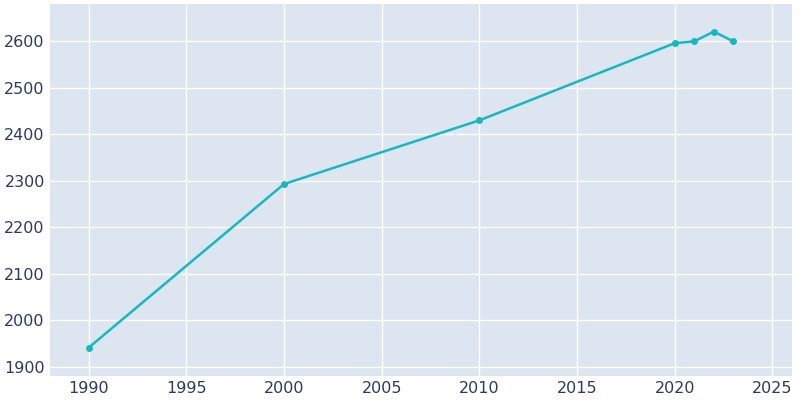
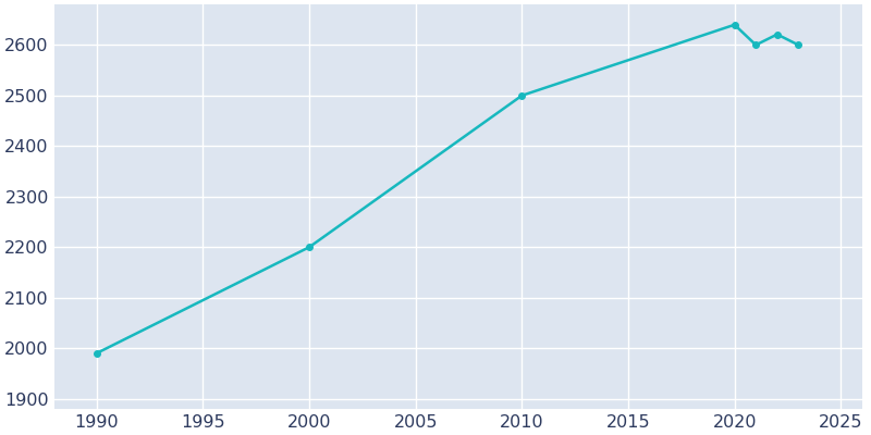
1990: 1941 -> 1990
2000: 2293 -> 2200
2010: 2430 -> 2500
2020: 2596 -> 2640
